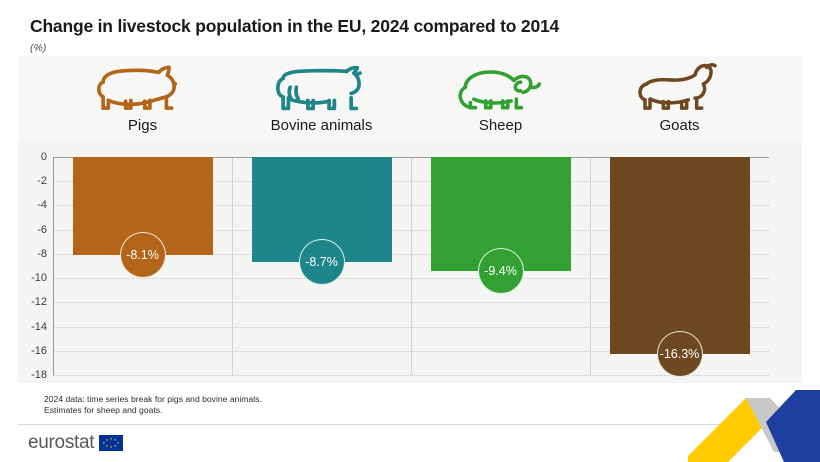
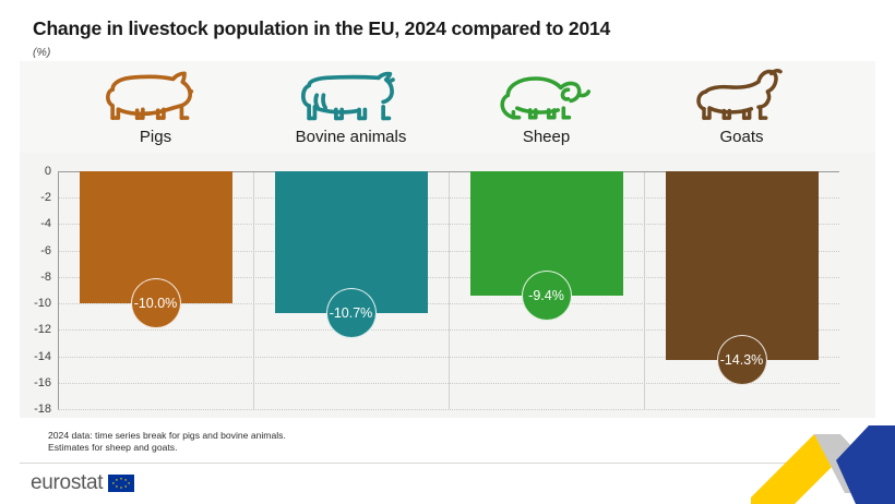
Pigs: -8.1% -> -10.0%
Bovine animals: -8.7% -> -10.7%
Goats: -16.3% -> -14.3%
